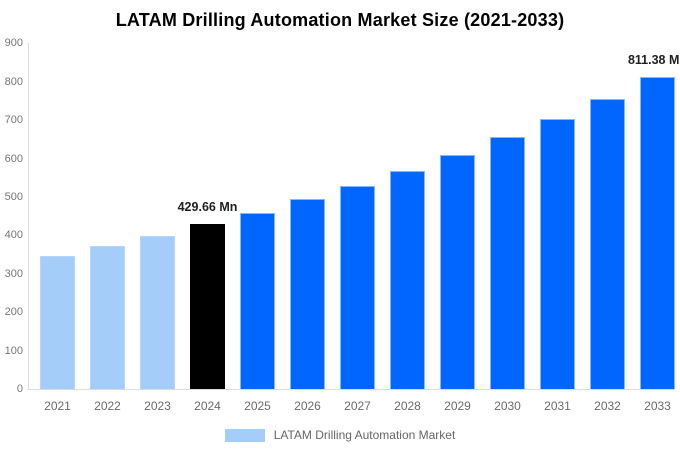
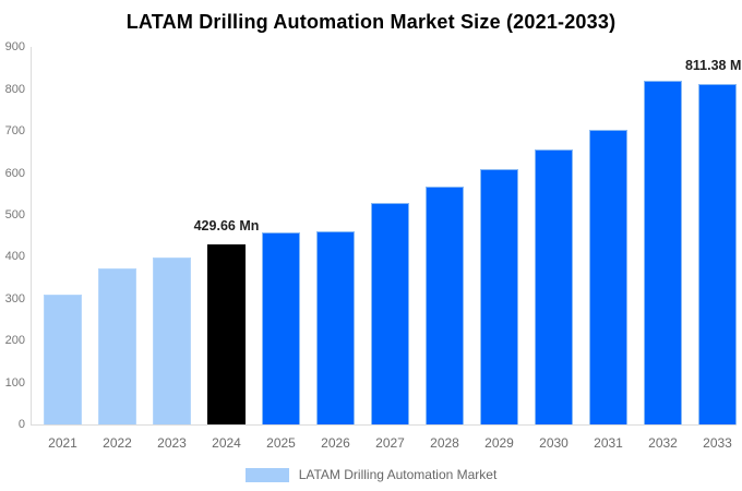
2021: 350 -> 310
2026: 490 -> 460
2032: 760 -> 820
